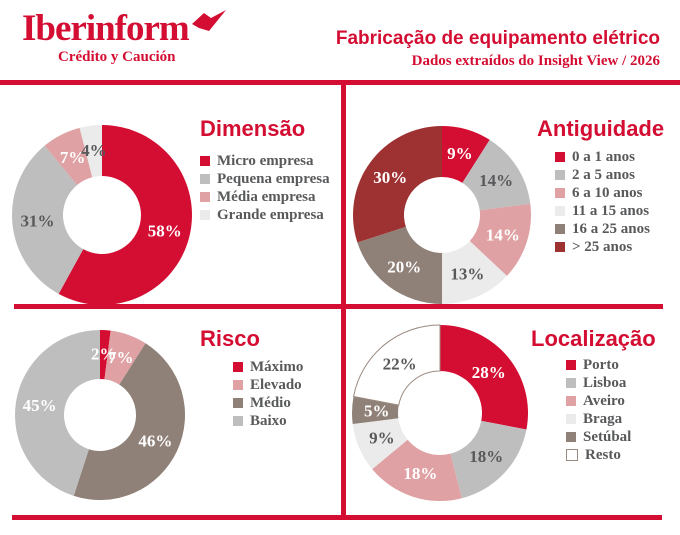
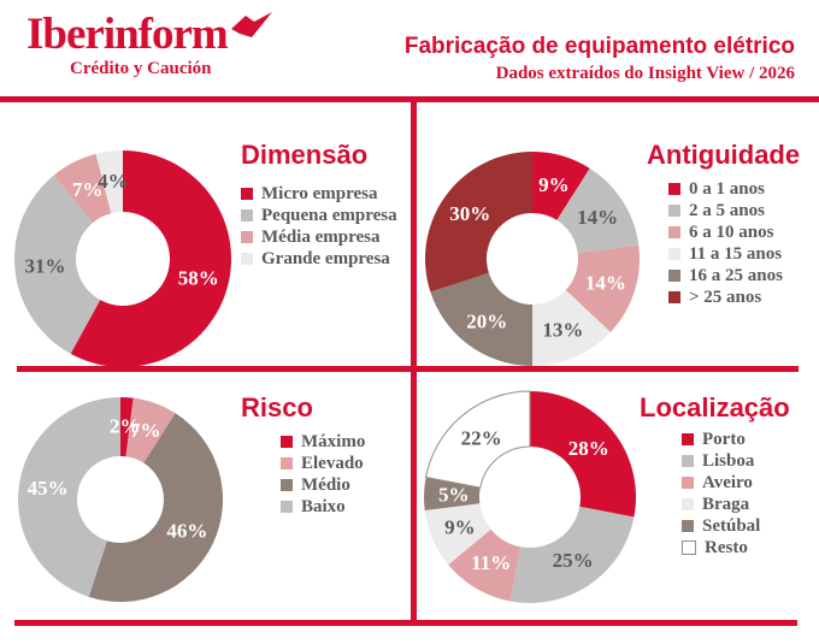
Localização/Lisboa: 18% -> 25%
Localização/Aveiro: 18% -> 11%
